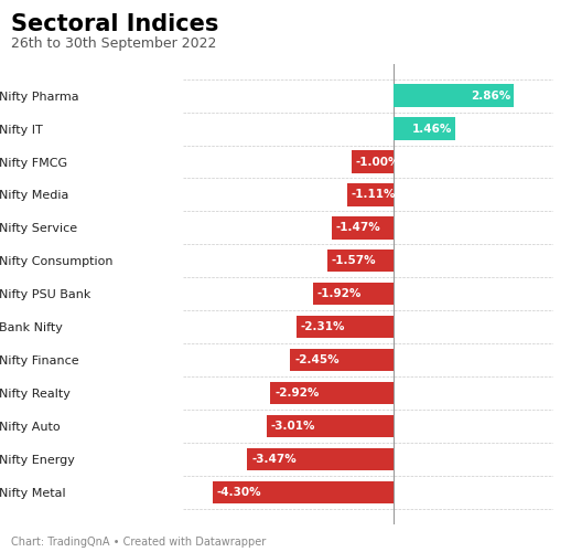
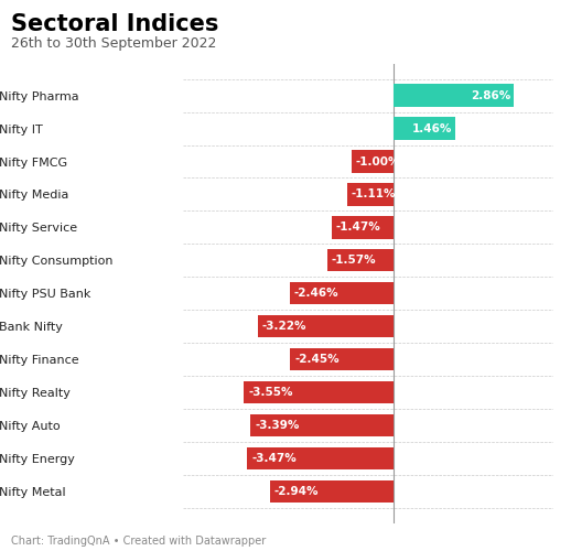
Nifty PSU Bank: -1.92% -> -2.46%
Bank Nifty: -2.31% -> -3.22%
Nifty Realty: -2.92% -> -3.55%
Nifty Auto: -3.01% -> -3.39%
Nifty Metal: -4.30% -> -2.94%
